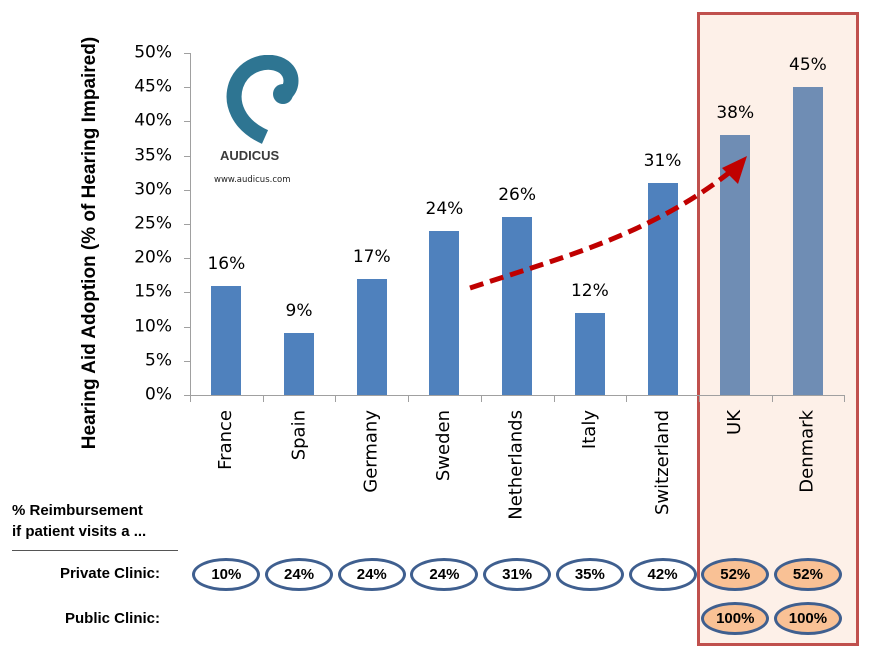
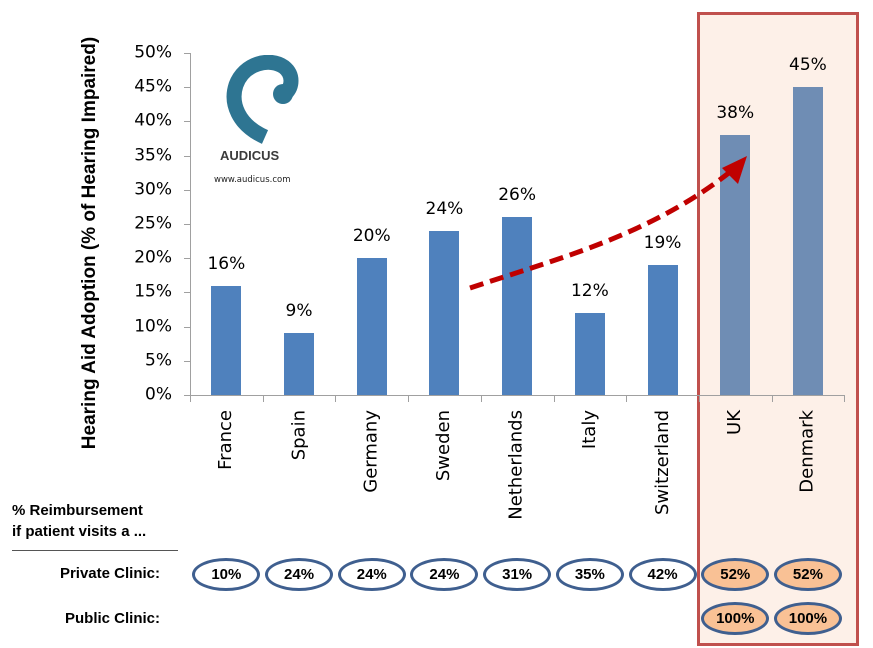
Germany: 17% -> 20%
Switzerland: 31% -> 19%
